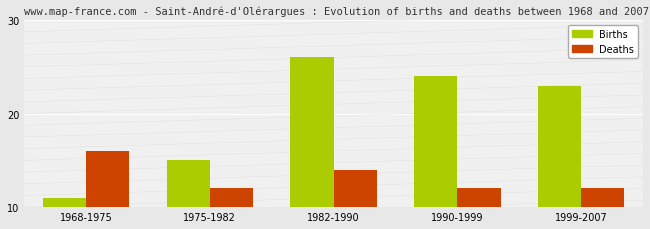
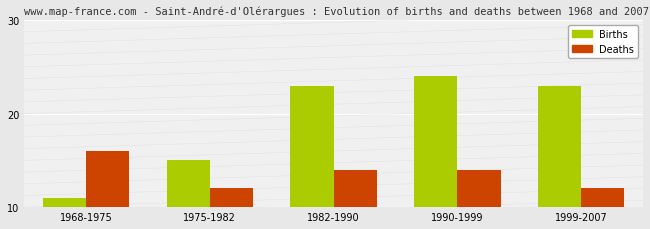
Births/1982-1990: 26 -> 23
Deaths/1990-1999: 12 -> 14
